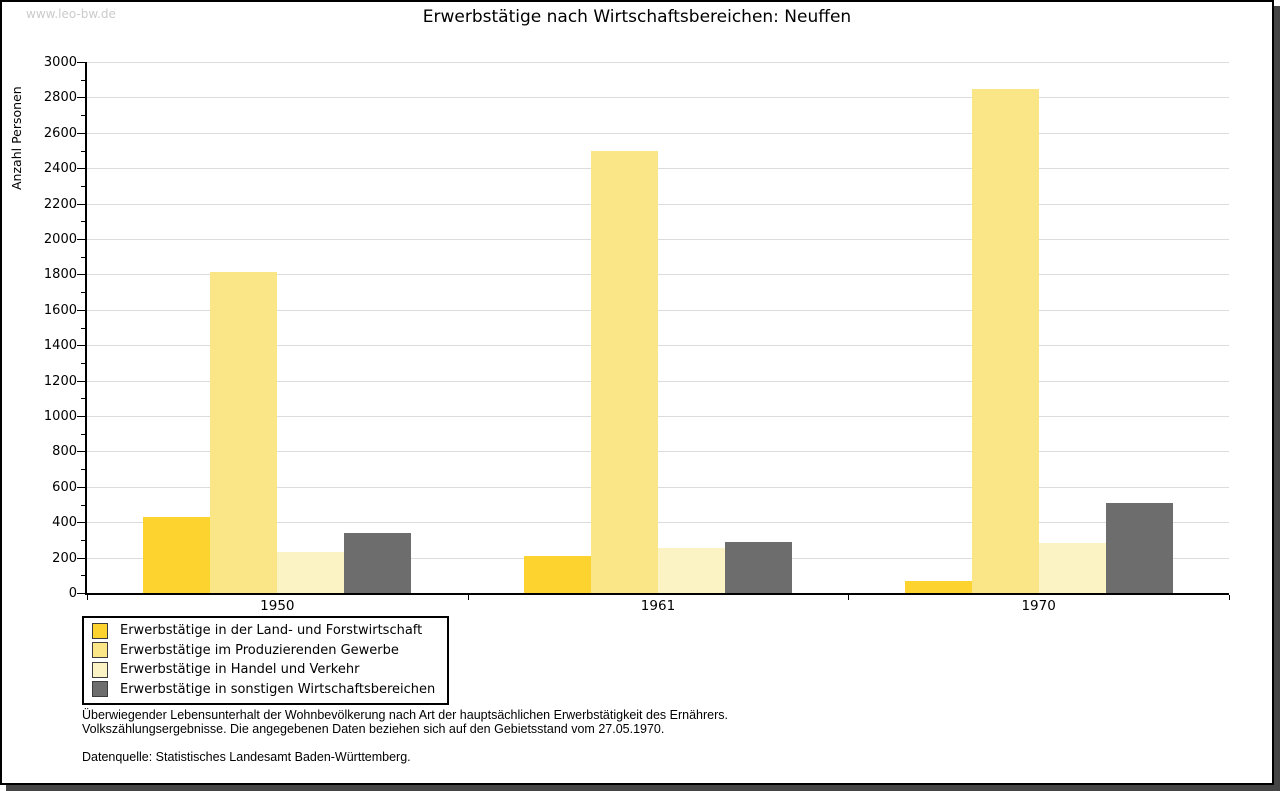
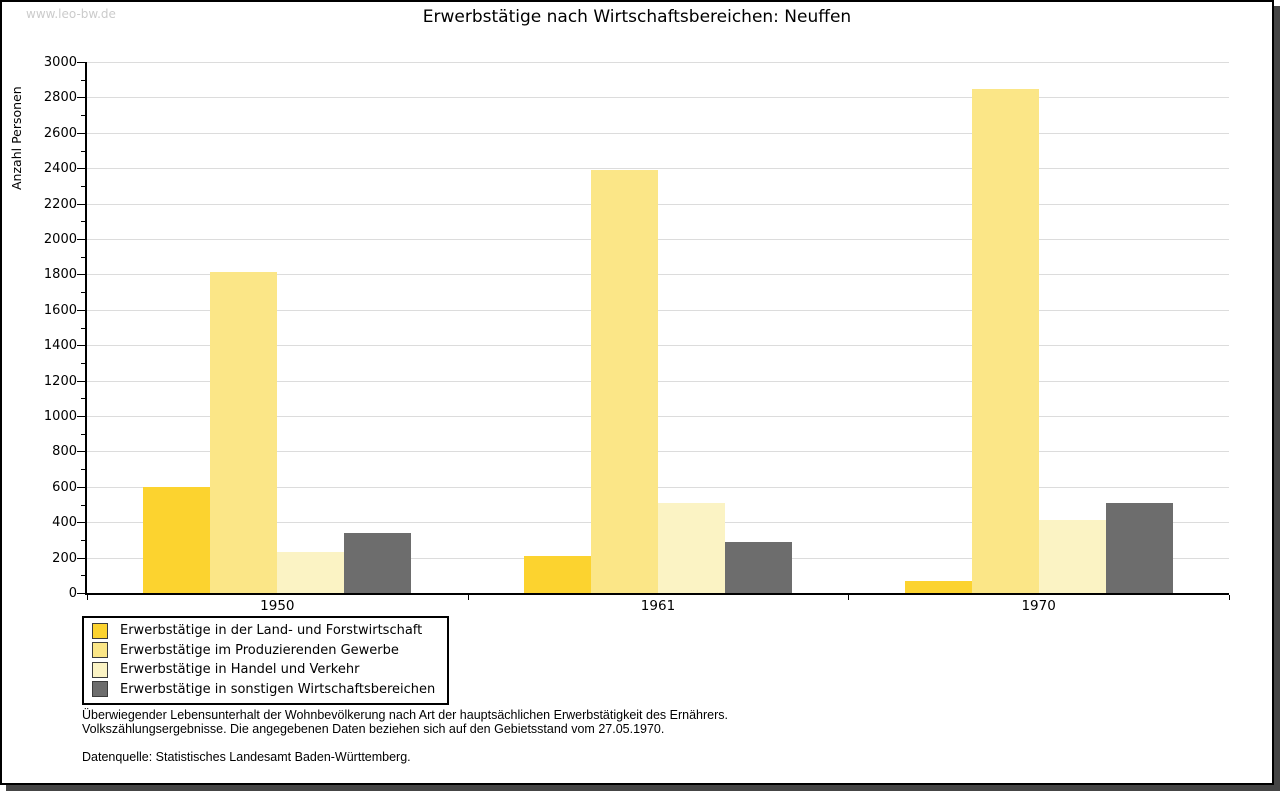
Erwerbstätige in der Land- und Forstwirtschaft/1950: 430 -> 600
Erwerbstätige im Produzierenden Gewerbe/1961: 2500 -> 2390
Erwerbstätige in Handel und Verkehr/1961: 260 -> 510
Erwerbstätige in Handel und Verkehr/1970: 280 -> 410
